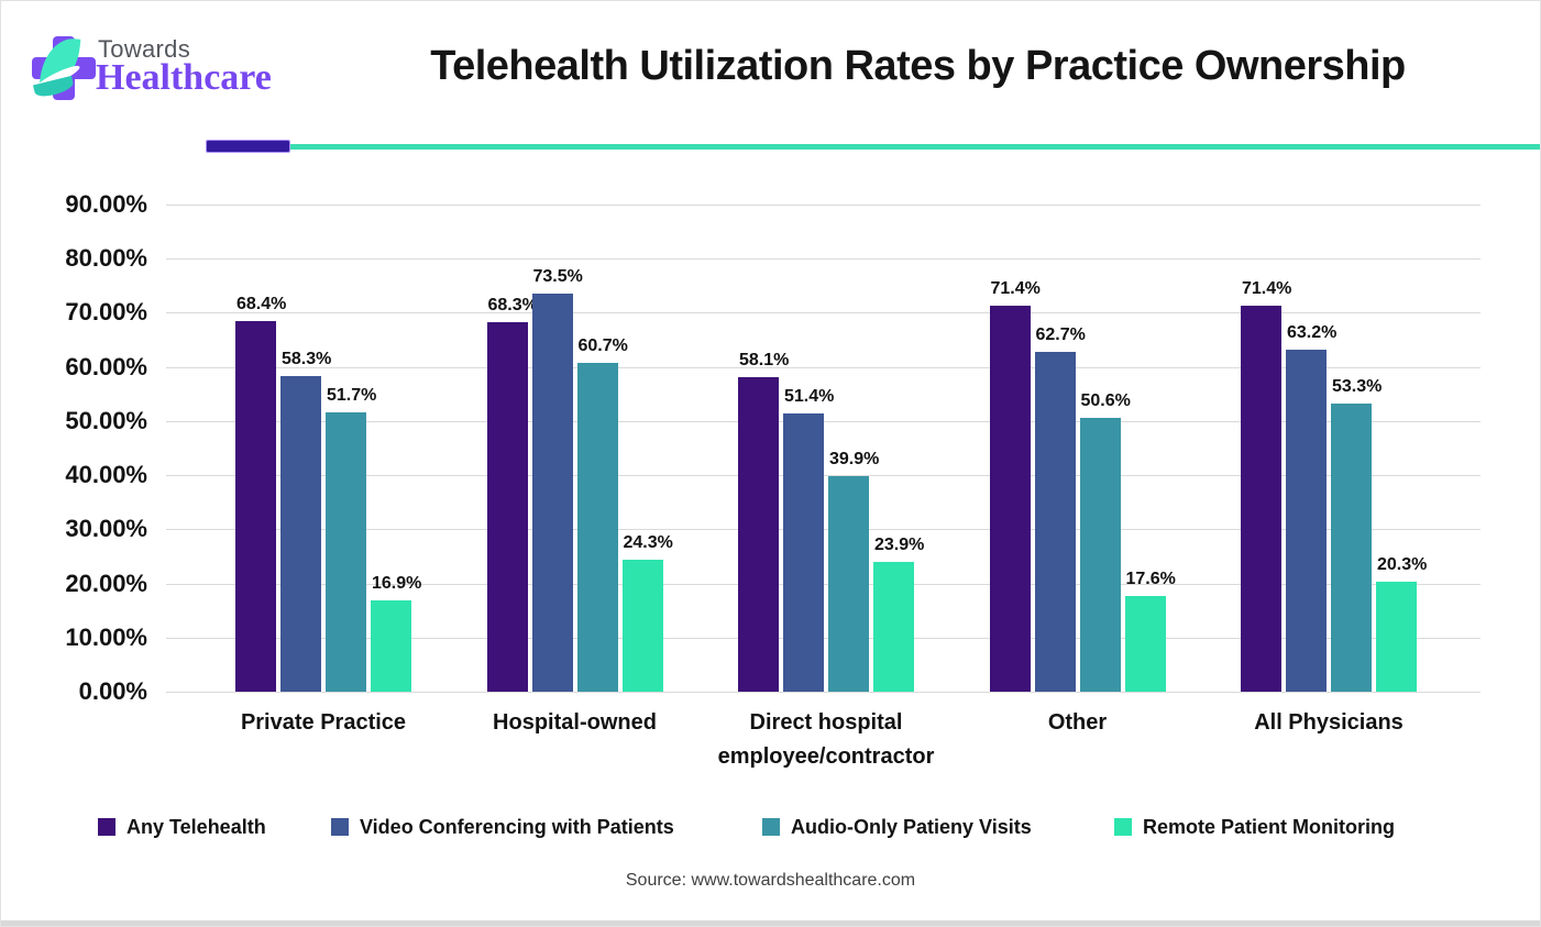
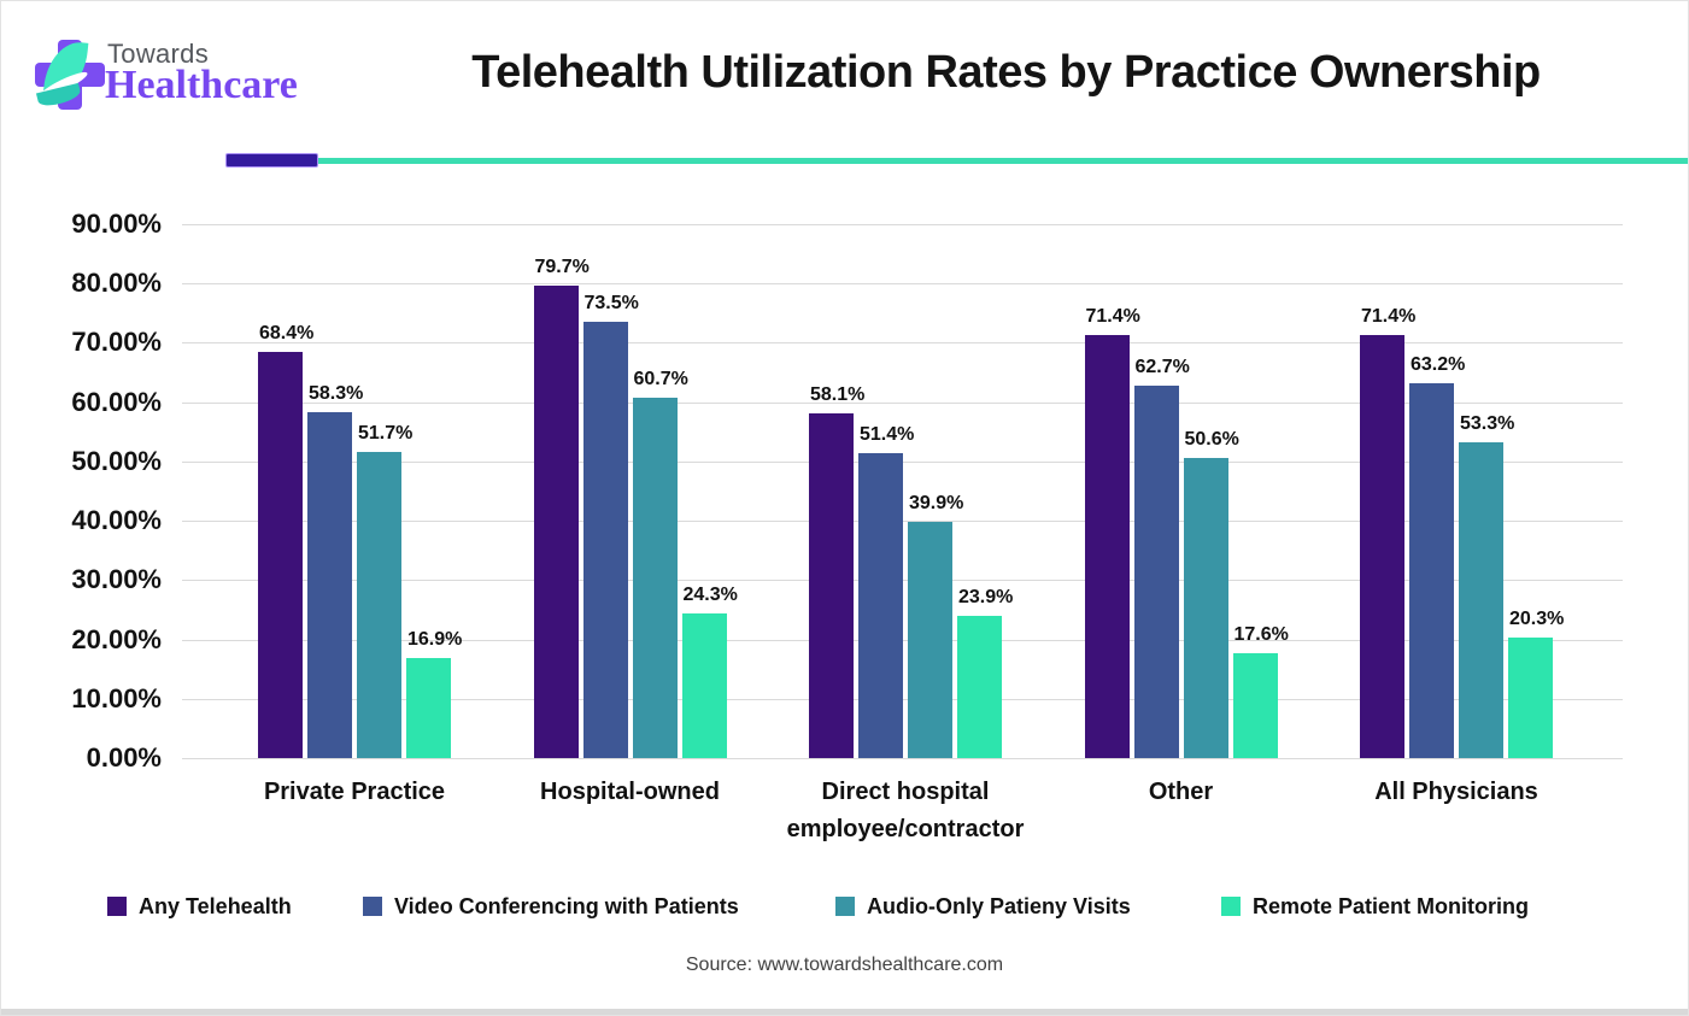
Any Telehealth/Hospital-owned: 68.3% -> 79.7%
